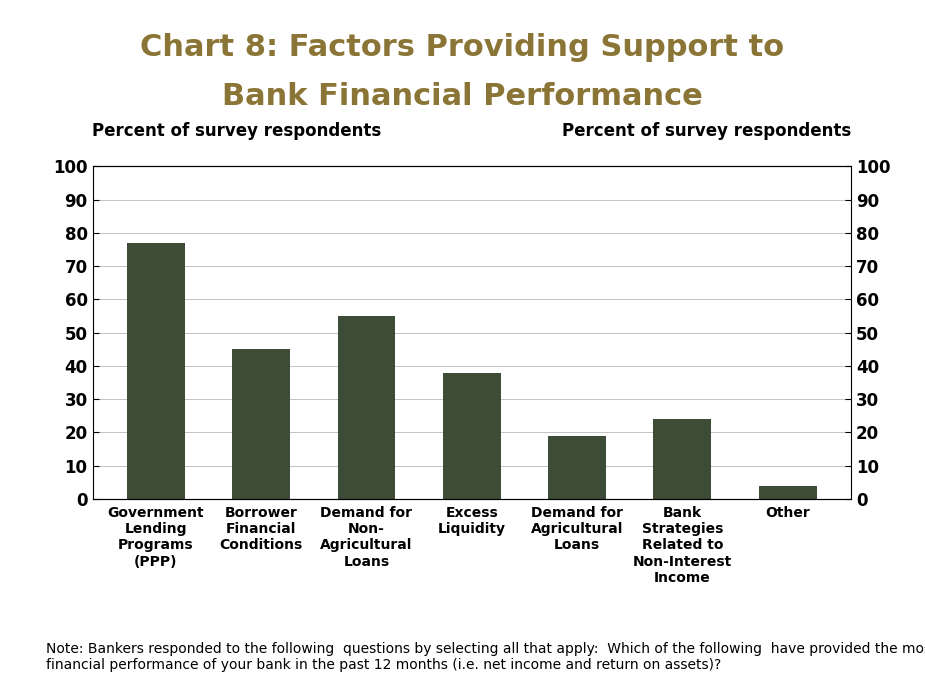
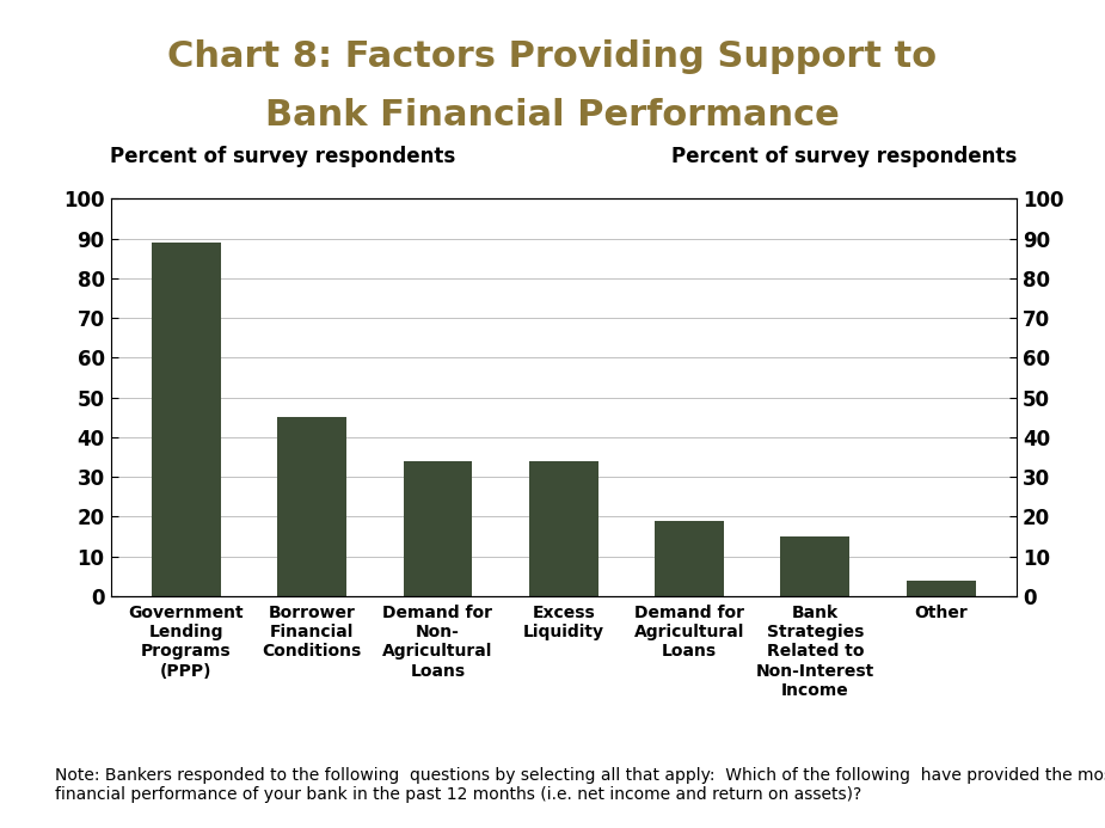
Government Lending Programs (PPP): 77 -> 89
Demand for Non- Agricultural Loans: 55 -> 34
Excess Liquidity: 38 -> 34
Bank Strategies Related to Non-Interest Income: 24 -> 15
